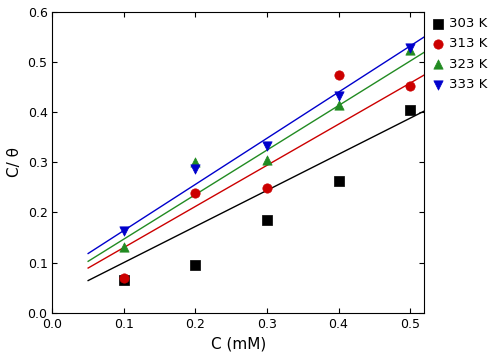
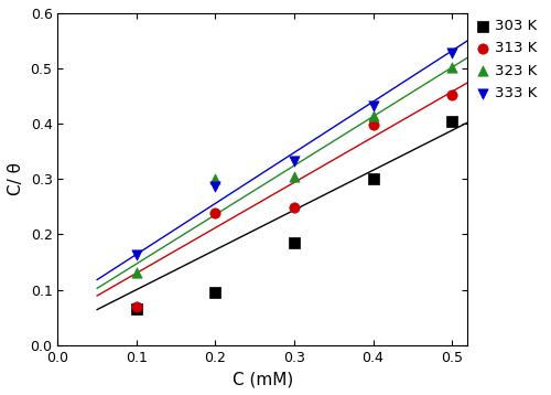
303 K/0.4: 0.262 -> 0.300
313 K/0.4: 0.474 -> 0.398
323 K/0.5: 0.524 -> 0.502
